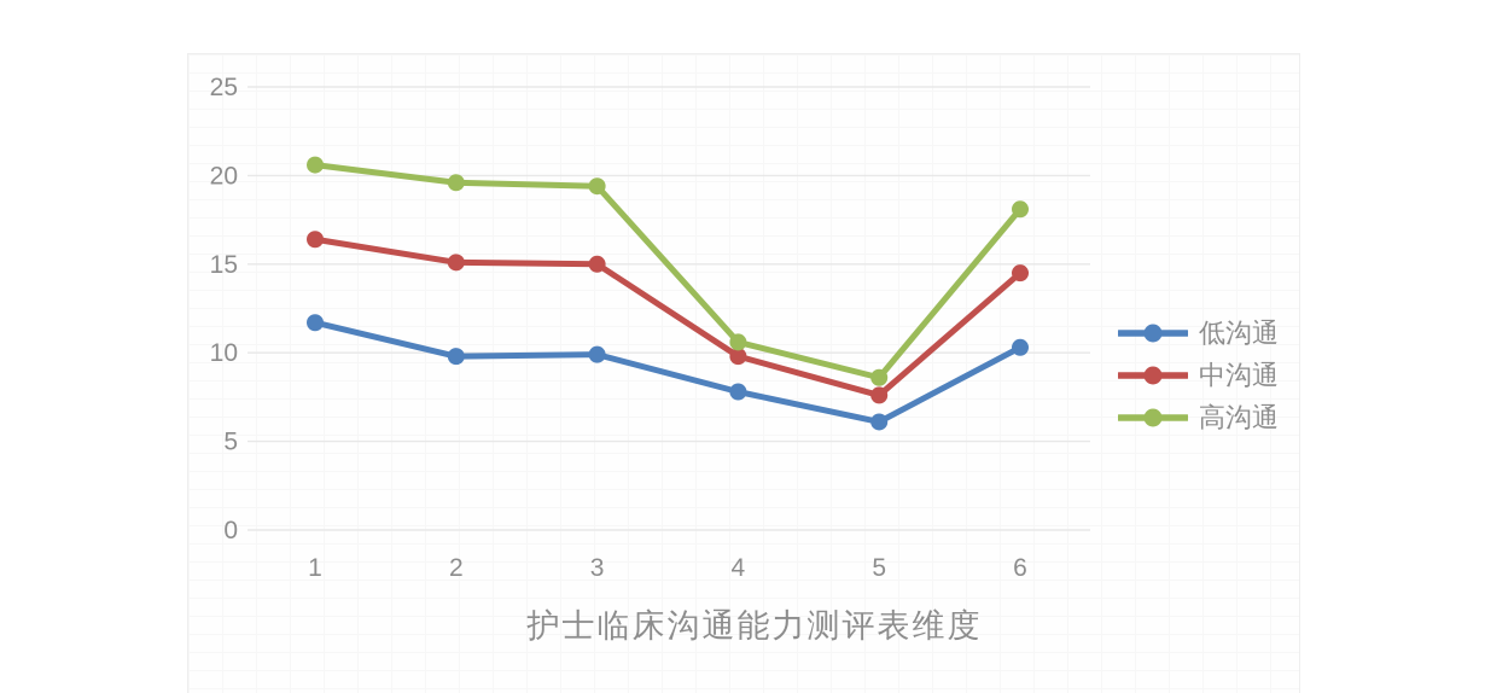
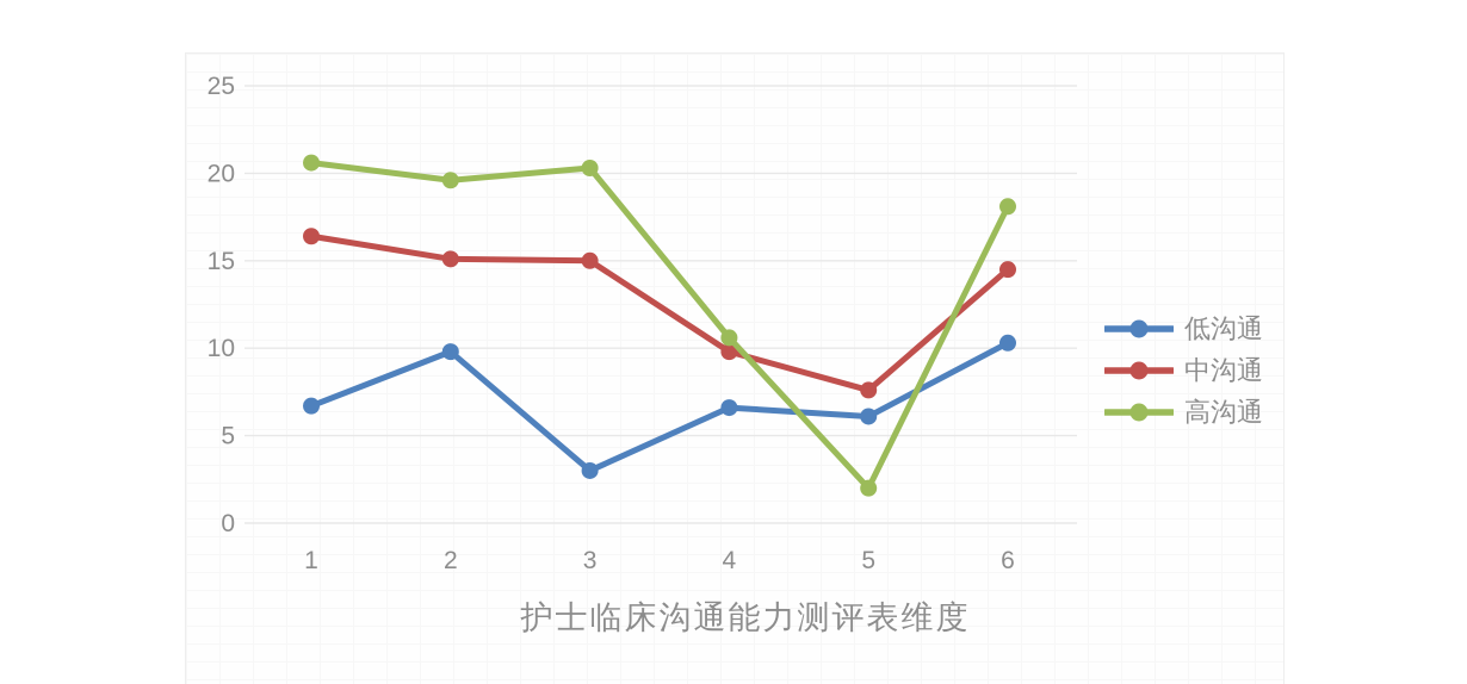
低沟通/1: 11.7 -> 6.7
低沟通/3: 9.9 -> 3.0
高沟通/3: 19.4 -> 20.3
低沟通/4: 7.8 -> 6.6
高沟通/5: 8.6 -> 2.0
